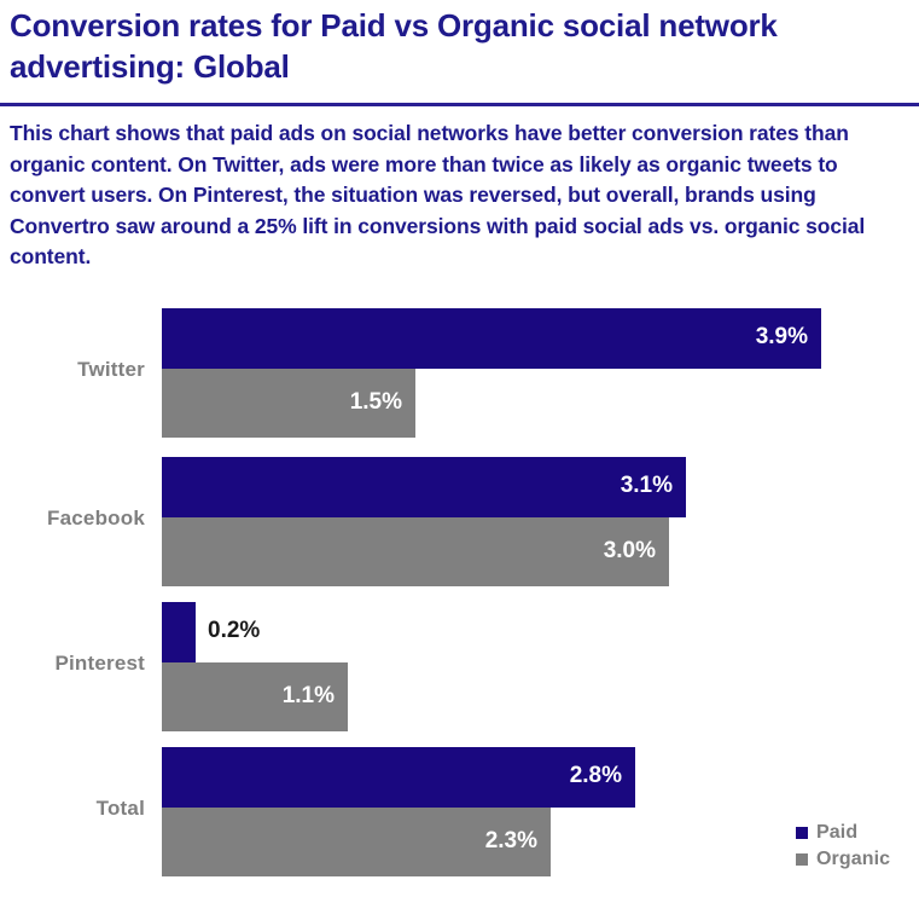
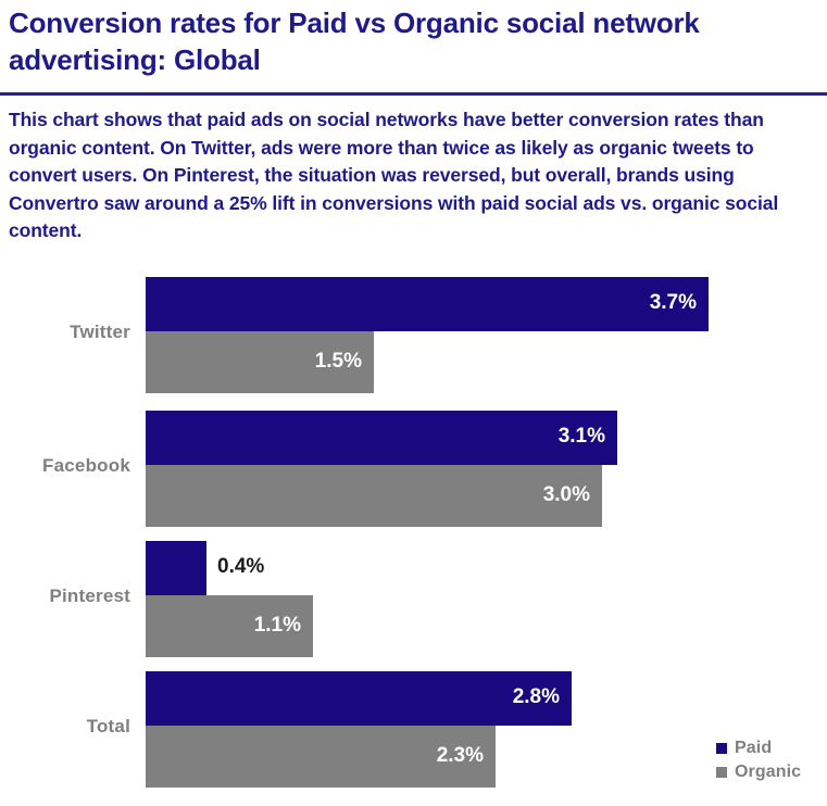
Paid/Twitter: 3.9% -> 3.7%
Paid/Pinterest: 0.2% -> 0.4%
